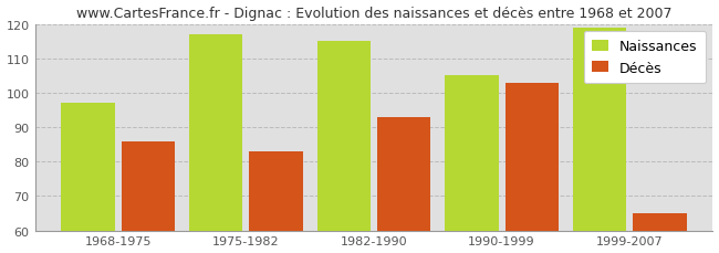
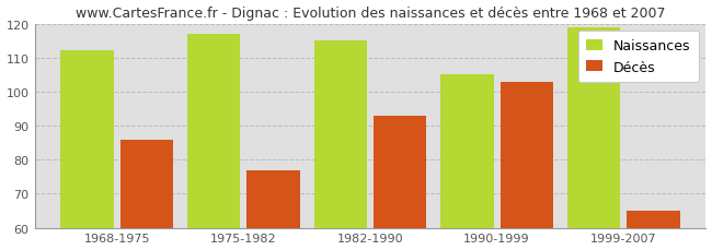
Naissances/1968-1975: 97 -> 112
Décès/1975-1982: 83 -> 77
